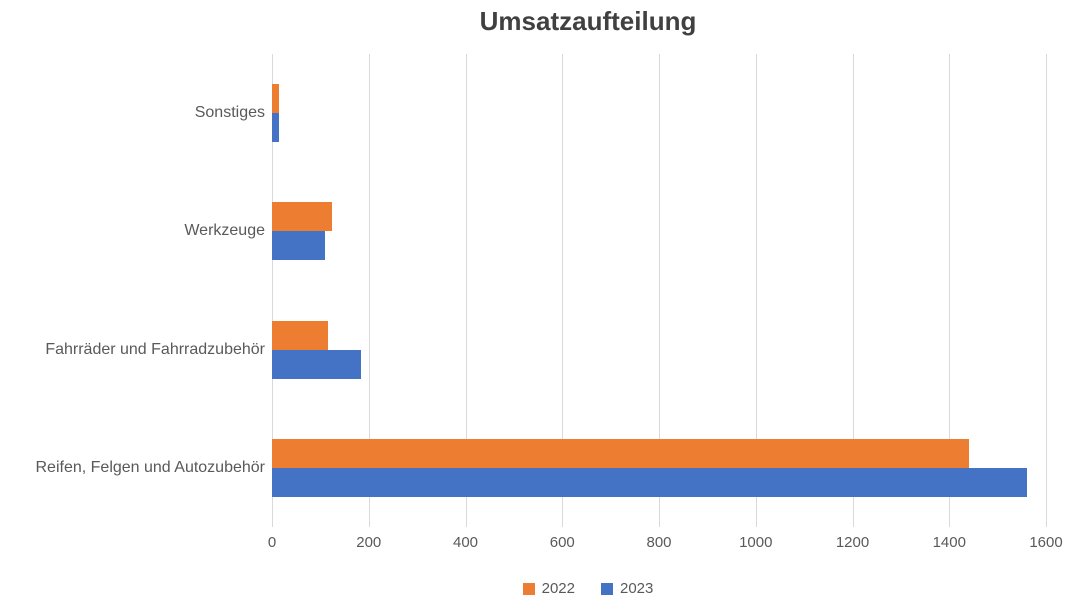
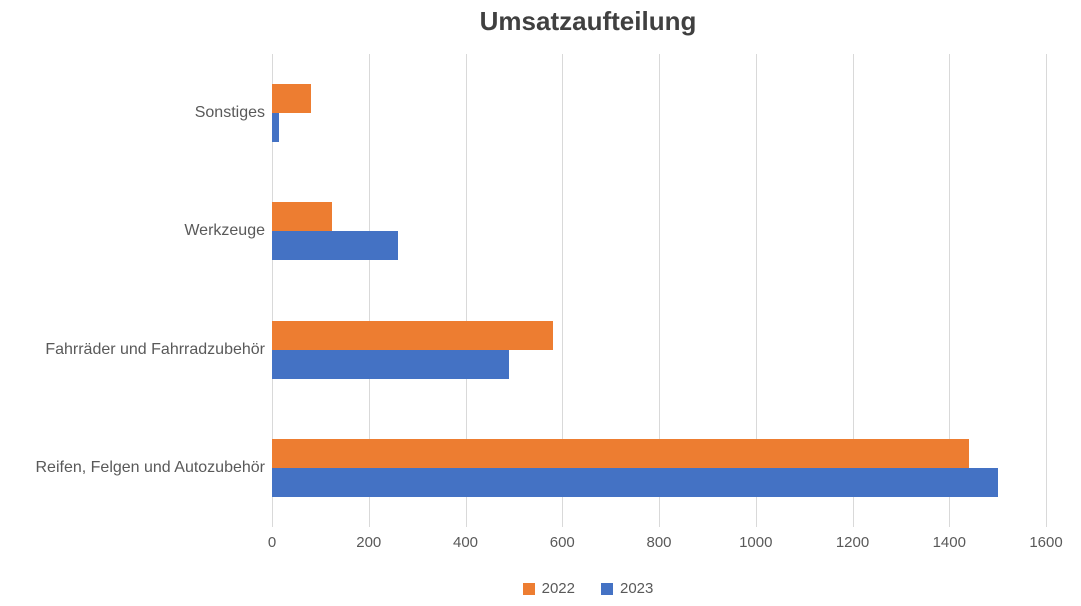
2022/Sonstiges: 20 -> 80
2023/Werkzeuge: 110 -> 260
2022/Fahrräder und Fahrradzubehör: 120 -> 580
2023/Fahrräder und Fahrradzubehör: 180 -> 490
2023/Reifen, Felgen und Autozubehör: 1560 -> 1500
